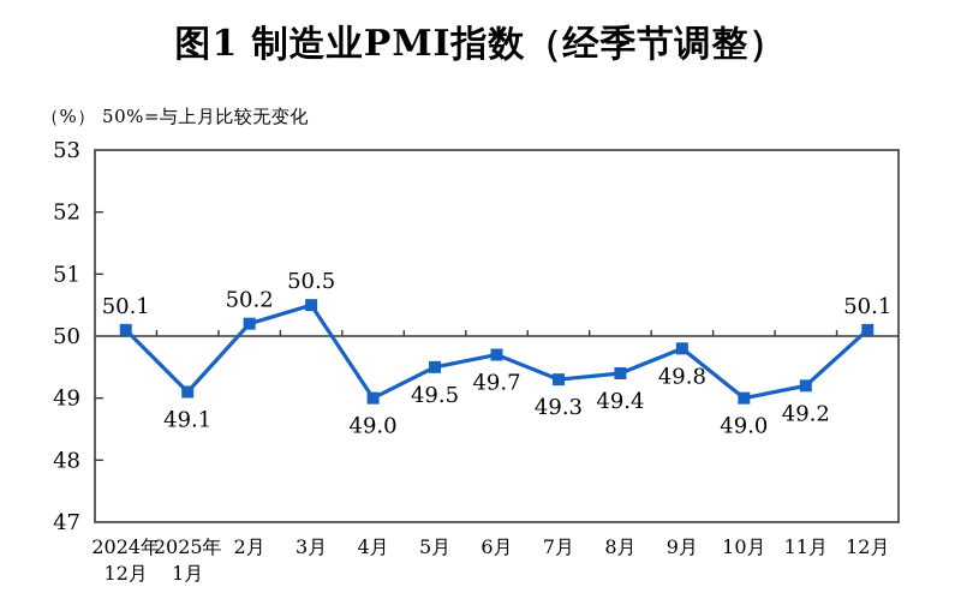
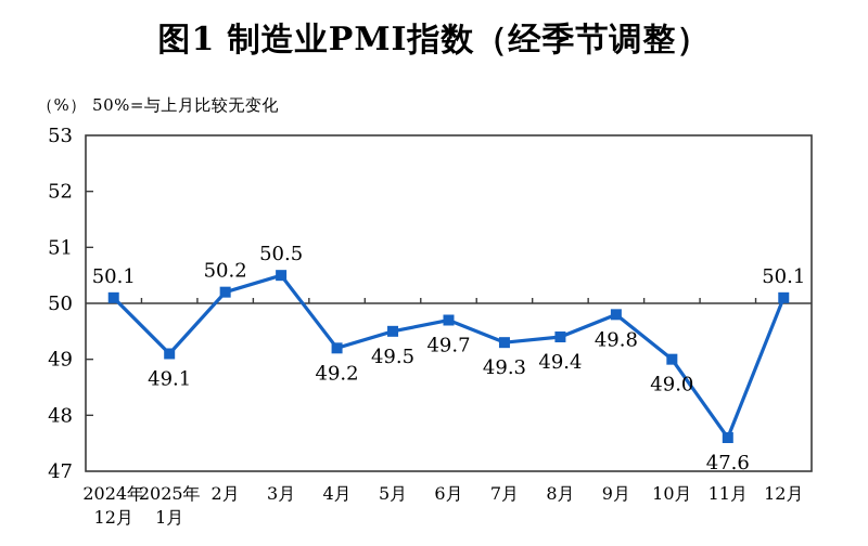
4月: 49.0 -> 49.2
11月: 49.2 -> 47.6
